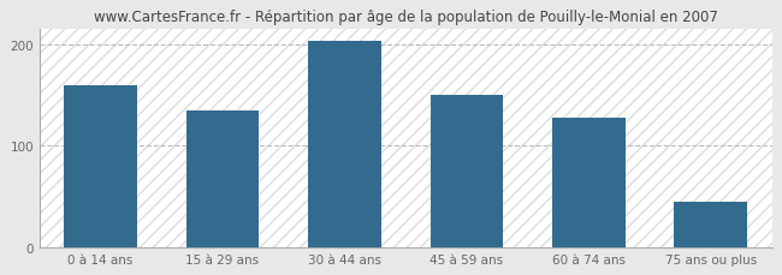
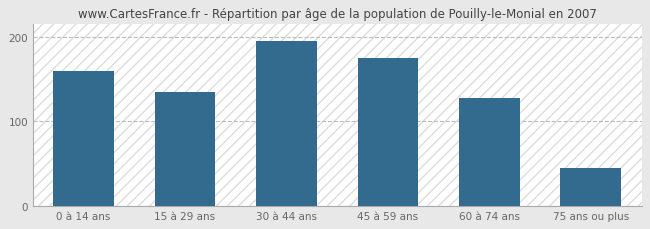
30 à 44 ans: 204 -> 195
45 à 59 ans: 150 -> 175
